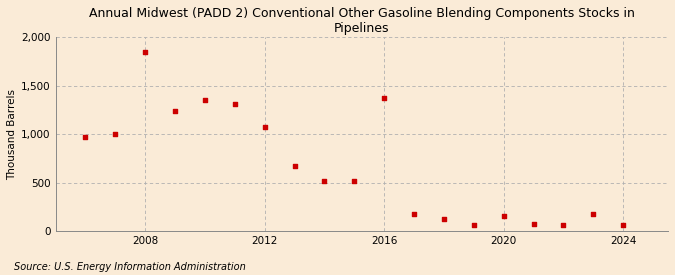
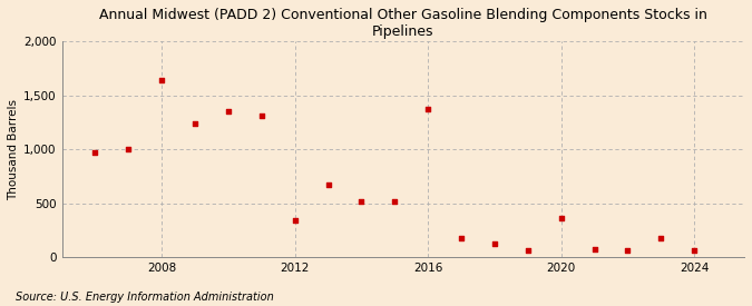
2008: 1,860 -> 1,640
2012: 1,080 -> 340
2020: 160 -> 360
